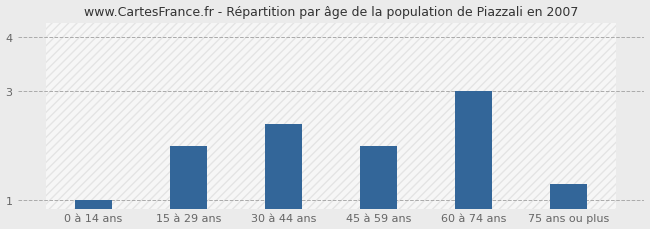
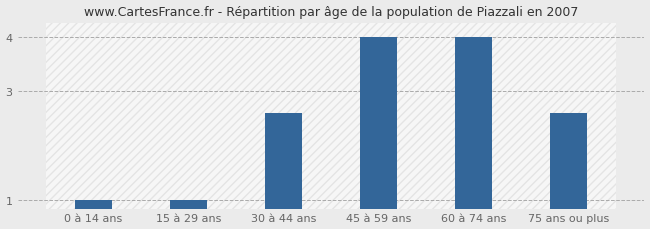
15 à 29 ans: 2.0 -> 1.0
30 à 44 ans: 2.4 -> 2.6
45 à 59 ans: 2.0 -> 4.0
60 à 74 ans: 3.0 -> 4.0
75 ans ou plus: 1.3 -> 2.6
